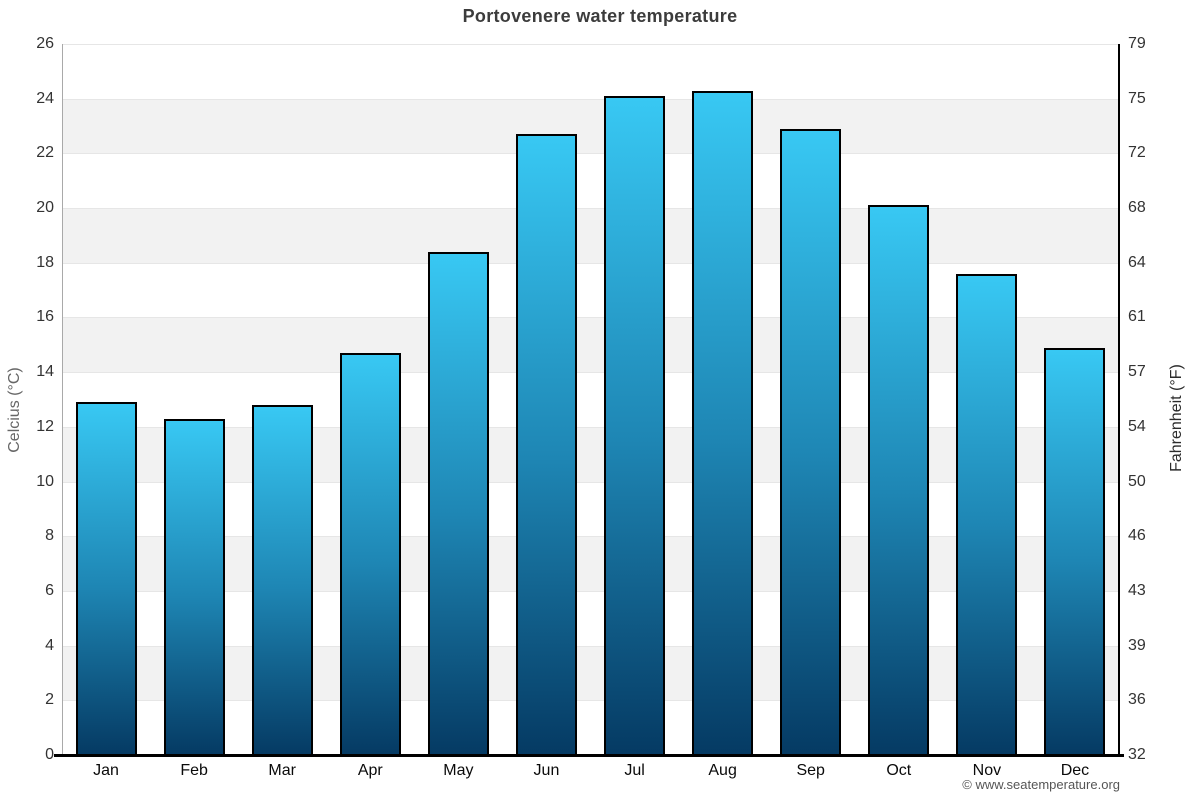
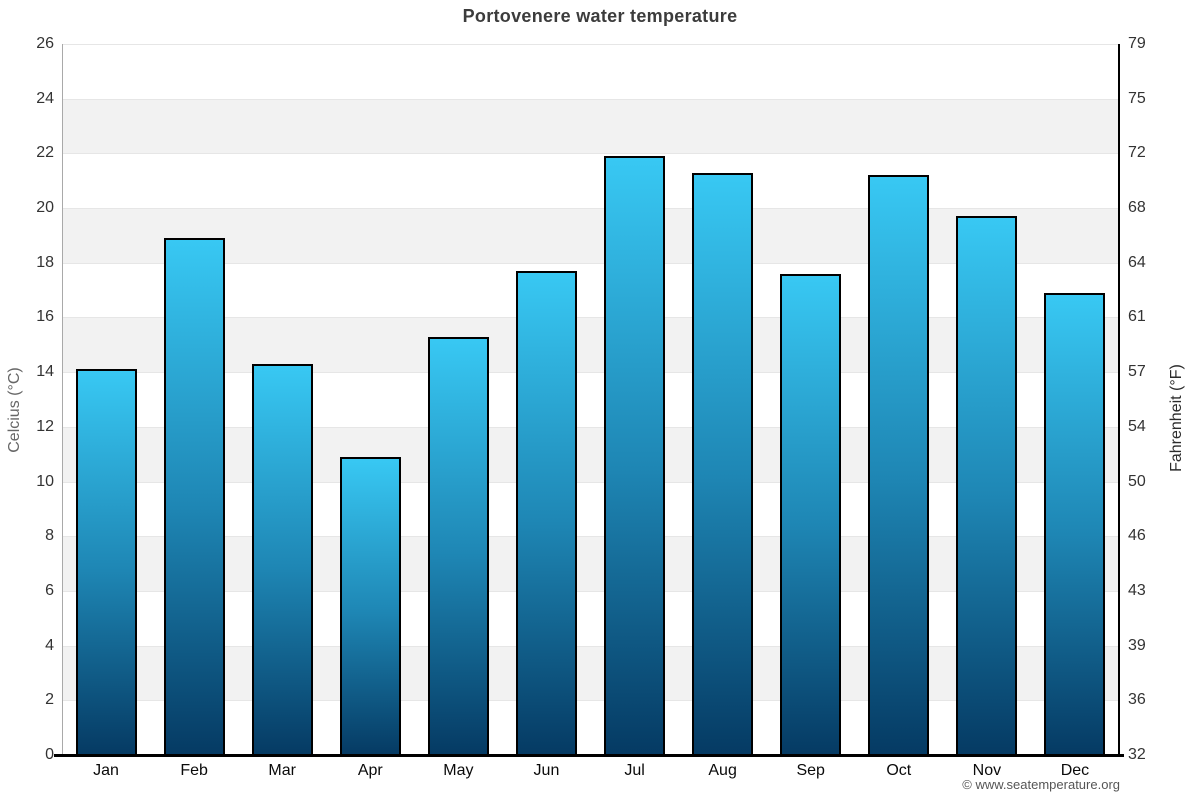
Jan: 12.9 -> 14.1
Feb: 12.3 -> 18.9
Mar: 12.8 -> 14.3
Apr: 14.7 -> 10.9
May: 18.4 -> 15.3
Jun: 22.7 -> 17.7
Jul: 24.1 -> 21.9
Aug: 24.3 -> 21.3
Sep: 22.9 -> 17.6
Oct: 20.1 -> 21.2
Nov: 17.6 -> 19.7
Dec: 14.9 -> 16.9
